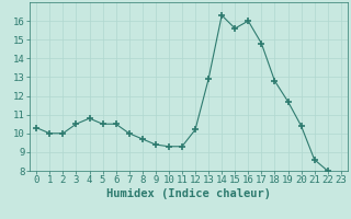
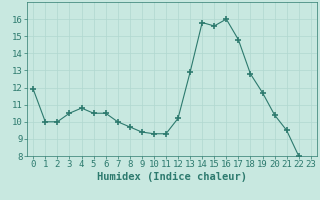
0: 10.3 -> 11.9
14: 16.3 -> 15.8
21: 8.6 -> 9.5
